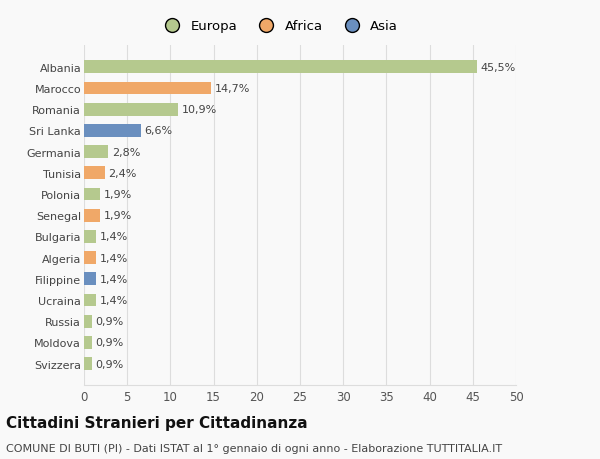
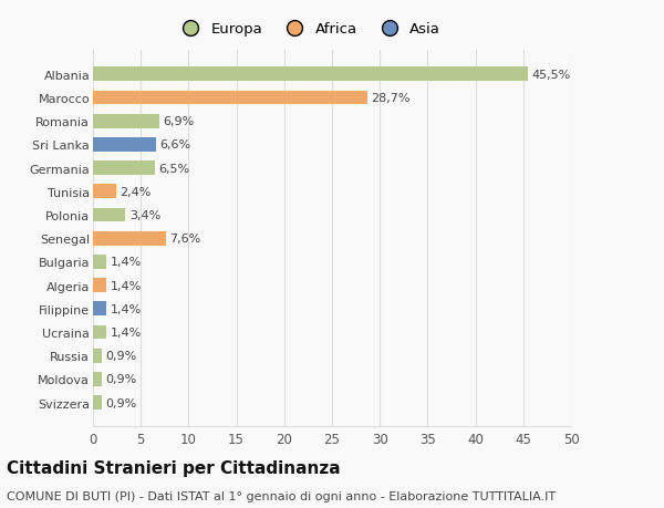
Marocco: 14,7% -> 28,7%
Romania: 10,9% -> 6,9%
Germania: 2,8% -> 6,5%
Polonia: 1,9% -> 3,4%
Senegal: 1,9% -> 7,6%
